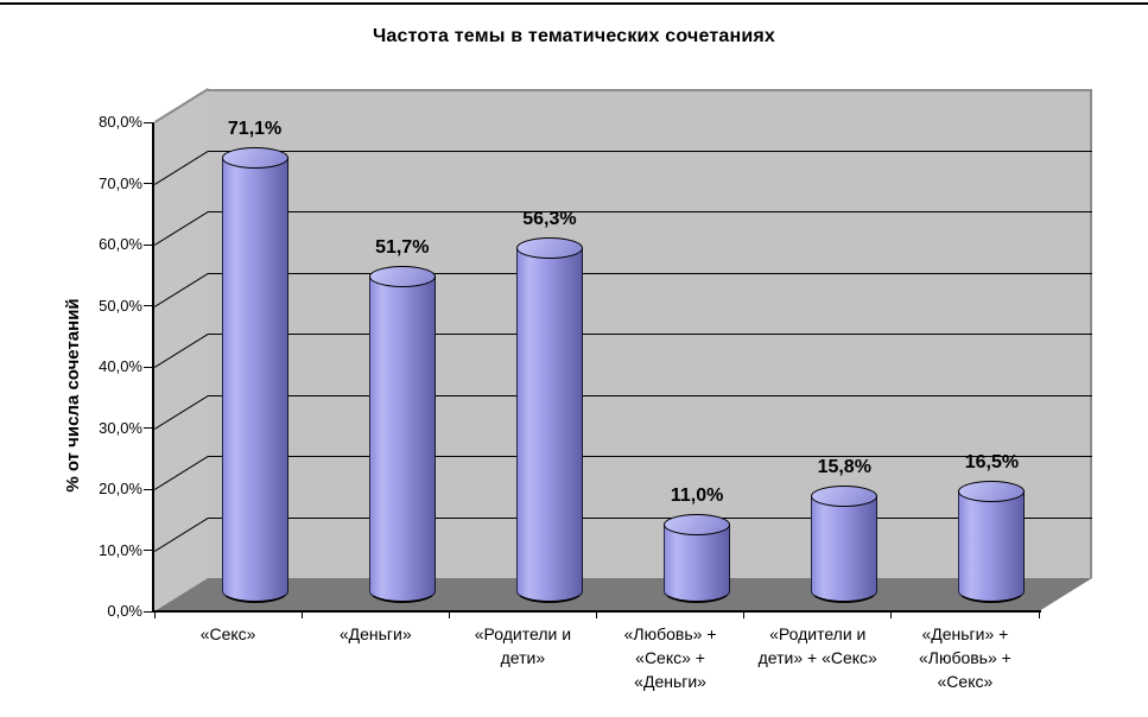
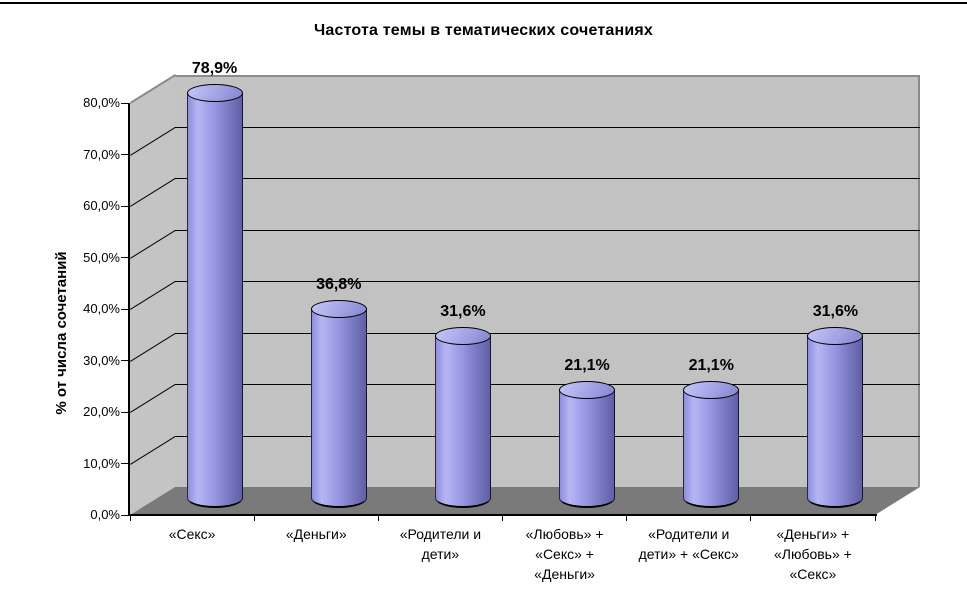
«Секс»: 71,1% -> 78,9%
«Деньги»: 51,7% -> 36,8%
«Родители и дети»: 56,3% -> 31,6%
«Любовь» + «Секс» + «Деньги»: 11,0% -> 21,1%
«Родители и дети» + «Секс»: 15,8% -> 21,1%
«Деньги» + «Любовь» + «Секс»: 16,5% -> 31,6%
